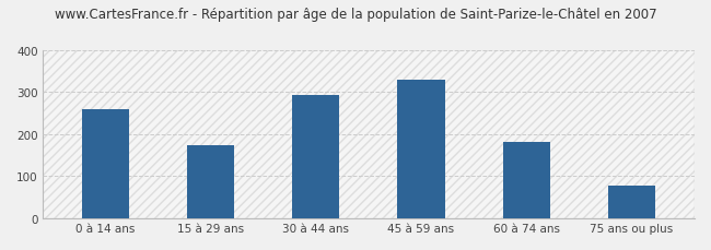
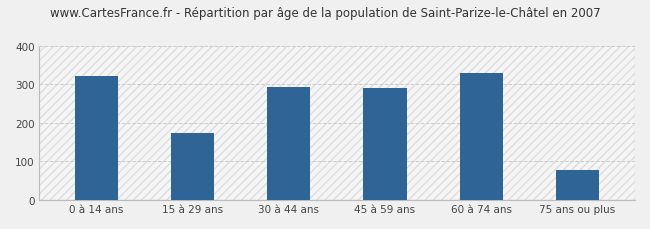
0 à 14 ans: 260 -> 320
45 à 59 ans: 328 -> 290
60 à 74 ans: 181 -> 330
